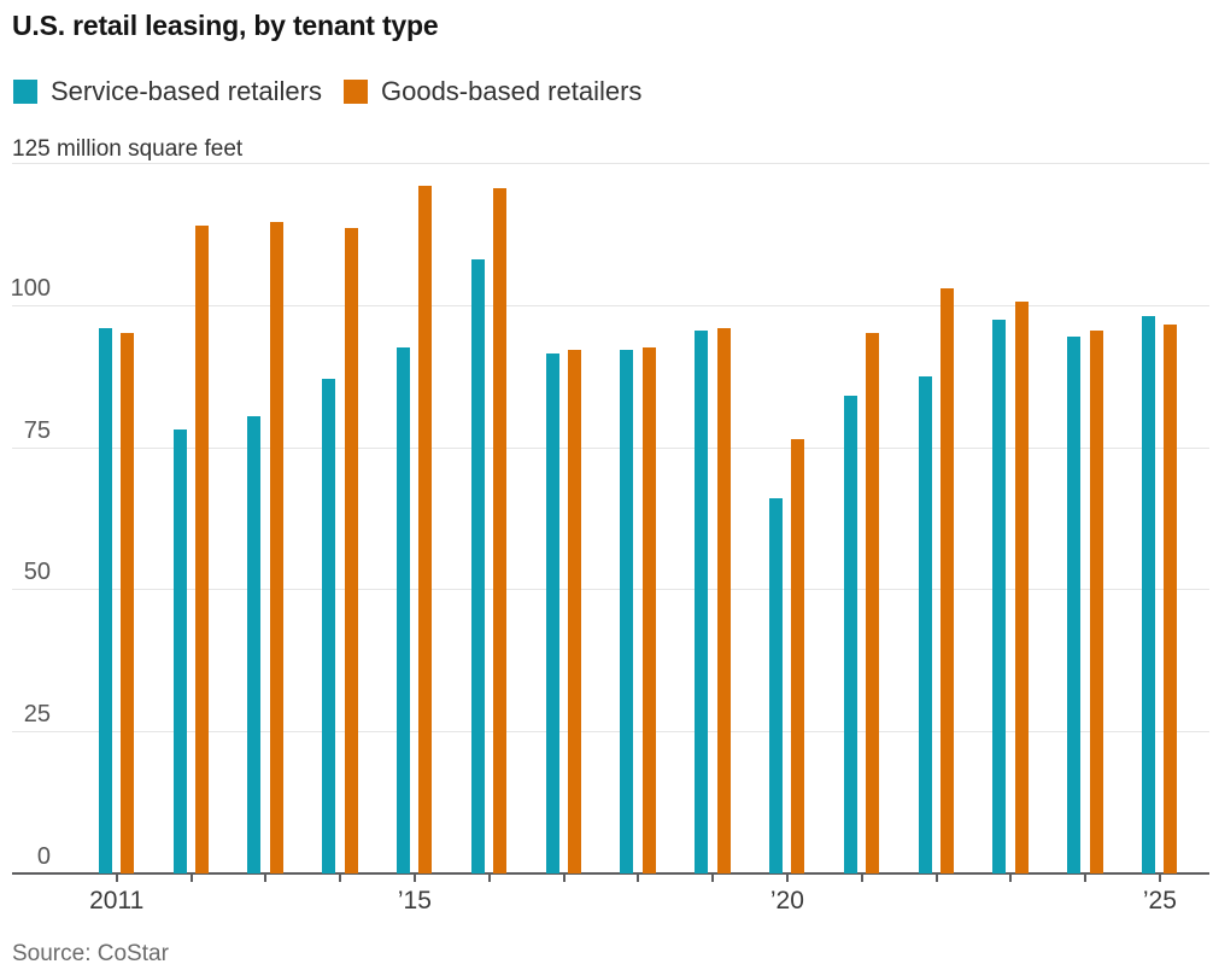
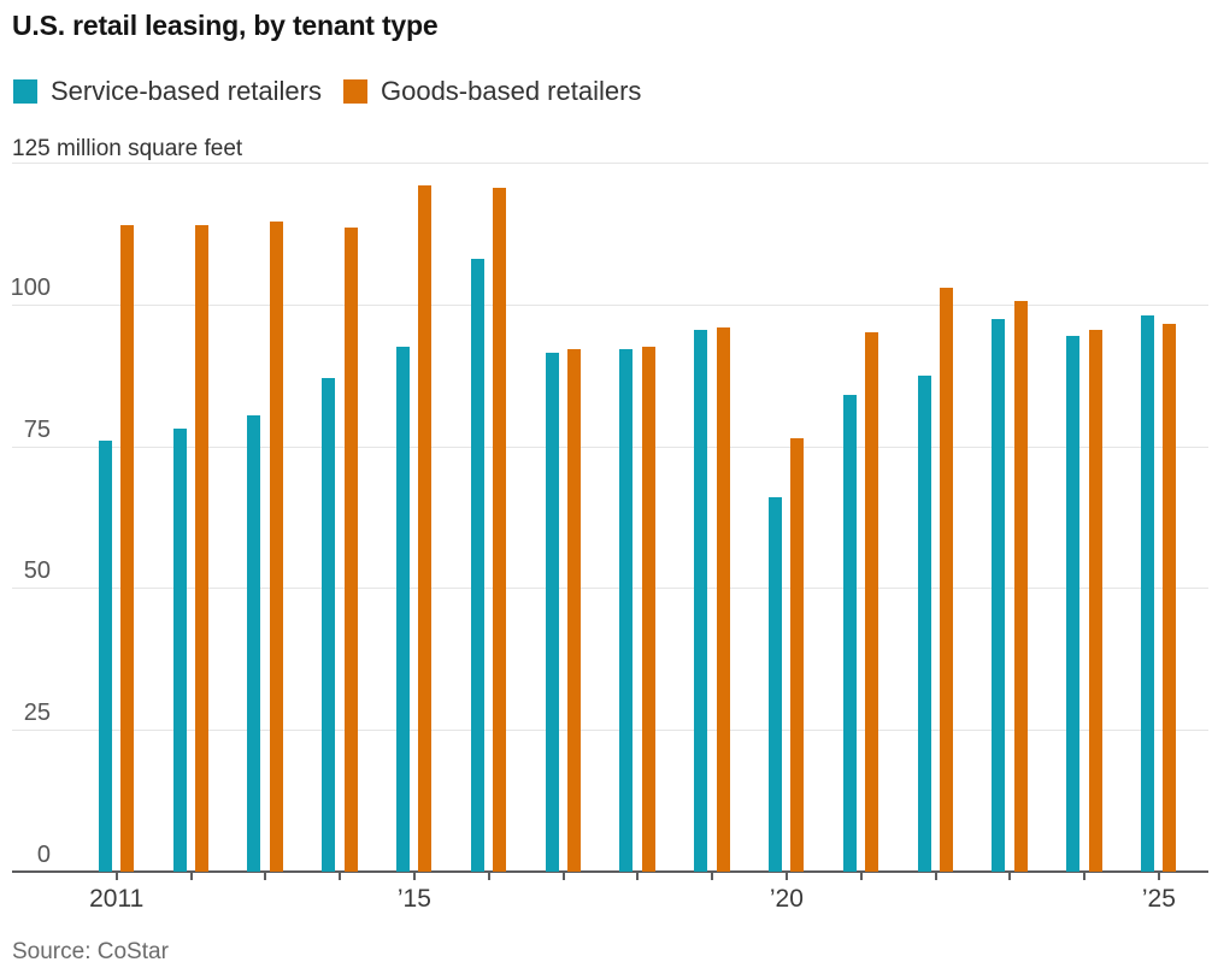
Service-based retailers/2011: 96 -> 76
Goods-based retailers/2011: 95 -> 114
